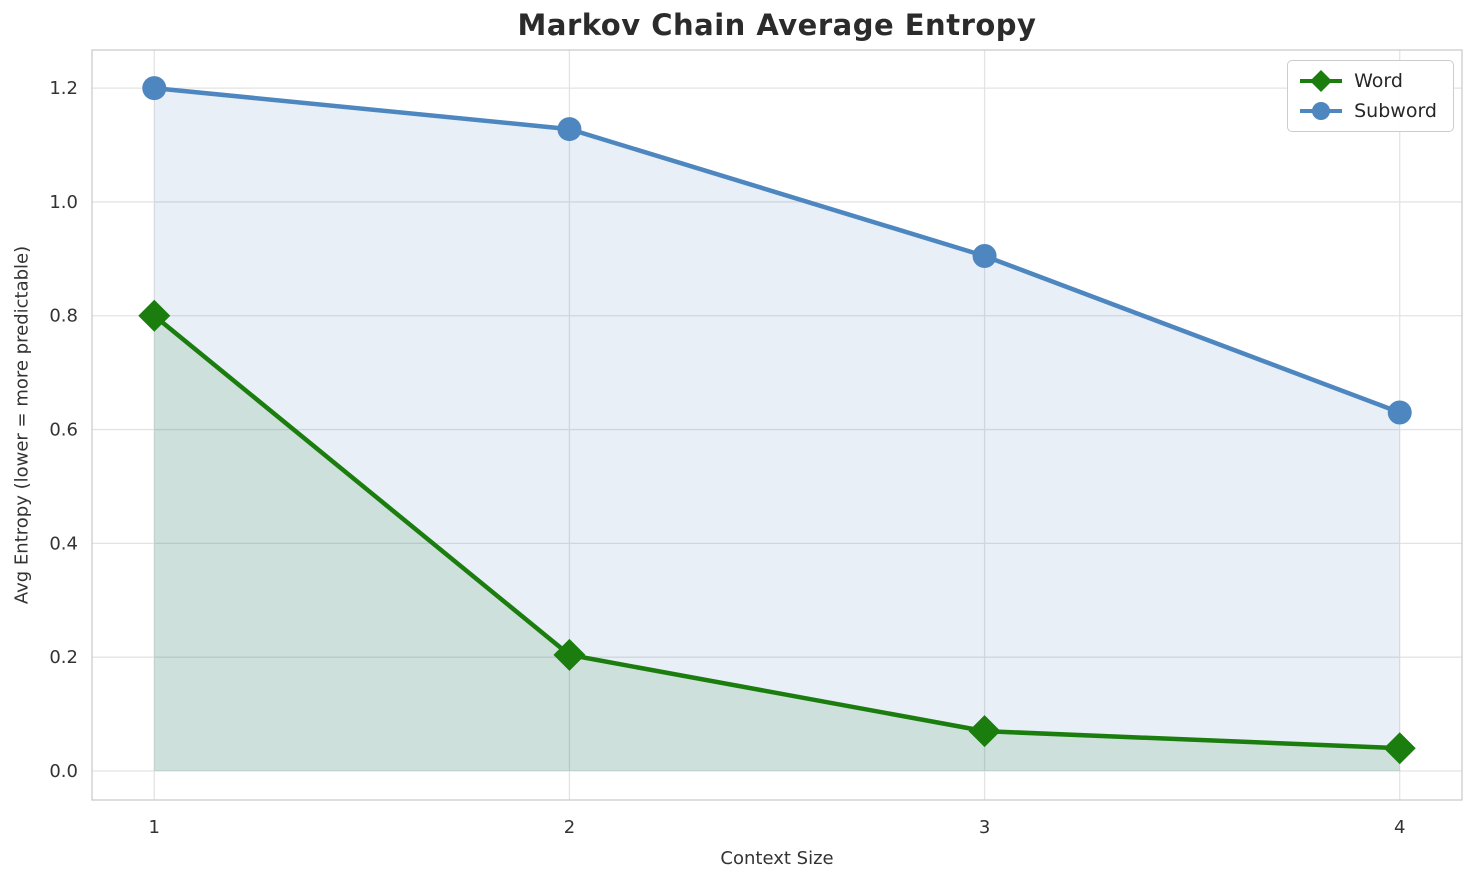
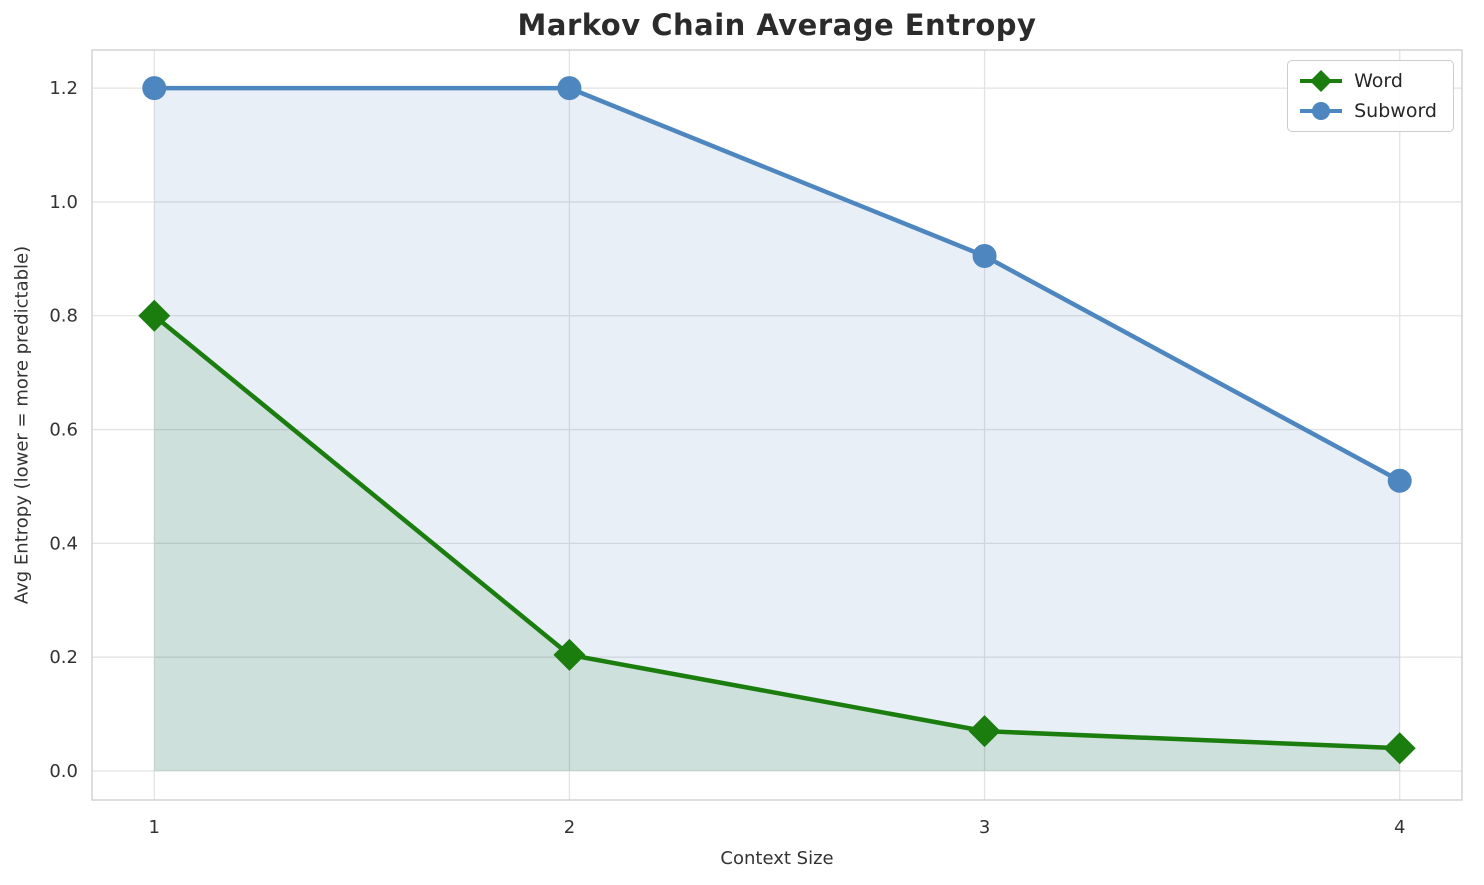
Subword/2: 1.13 -> 1.20
Subword/4: 0.63 -> 0.51
